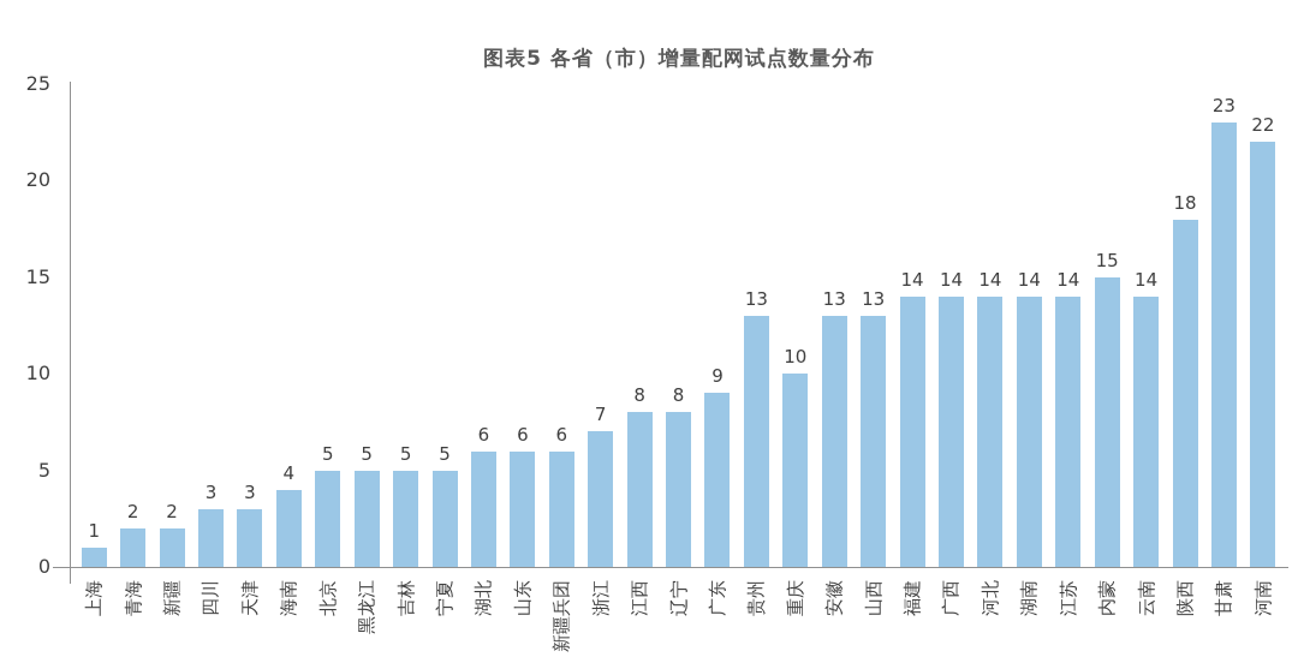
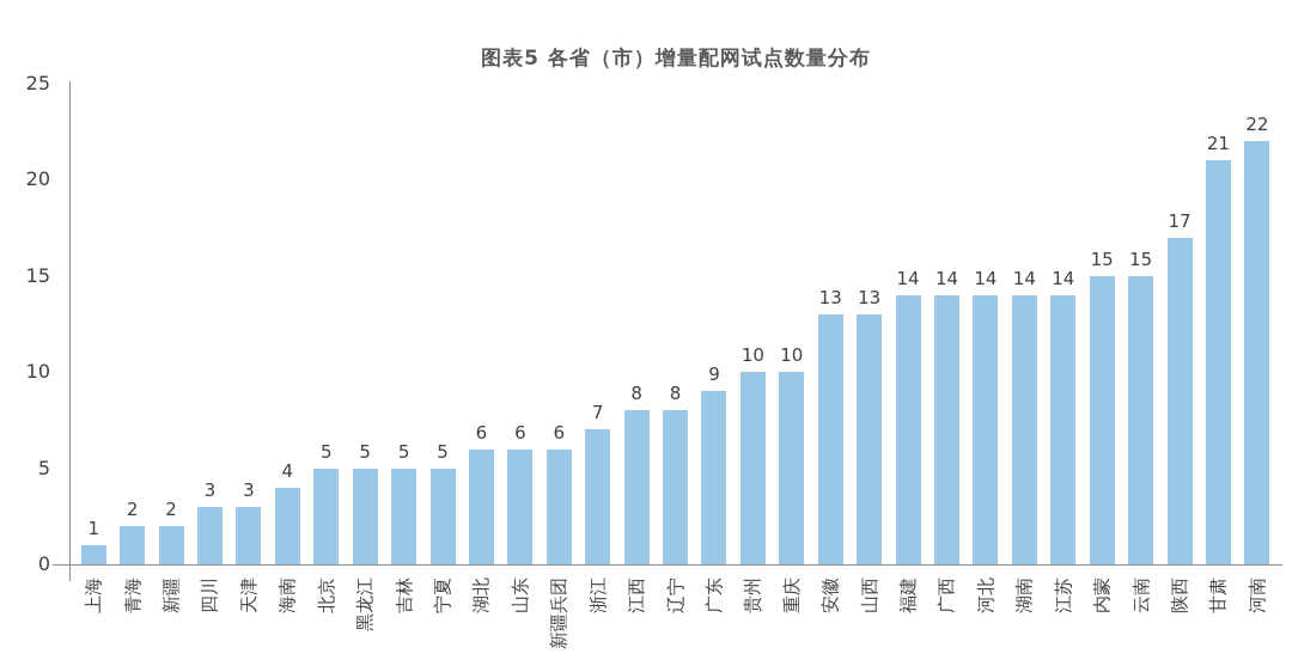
贵州: 13 -> 10
云南: 14 -> 15
陕西: 18 -> 17
甘肃: 23 -> 21
